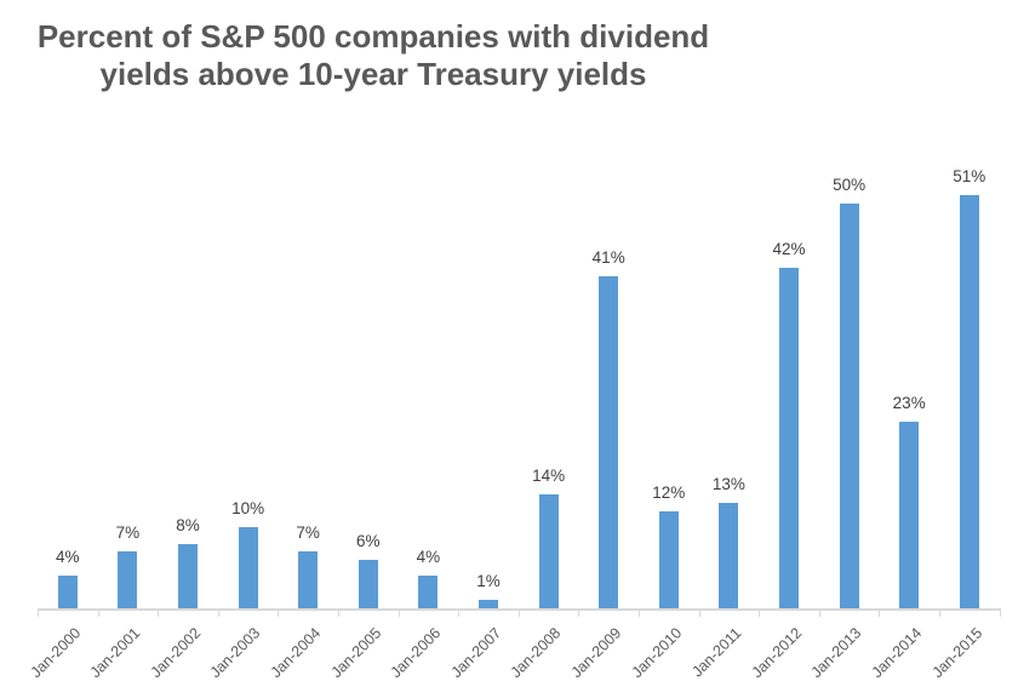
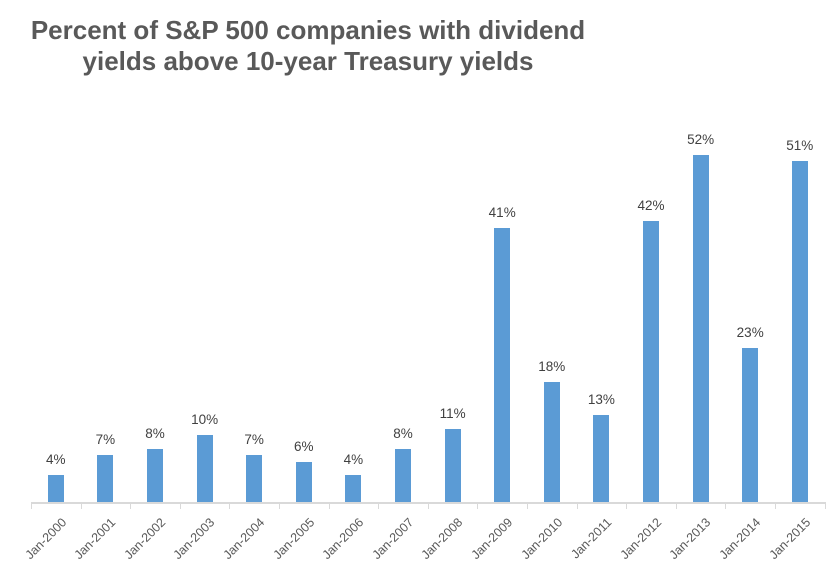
Jan-2007: 1% -> 8%
Jan-2008: 14% -> 11%
Jan-2010: 12% -> 18%
Jan-2013: 50% -> 52%
